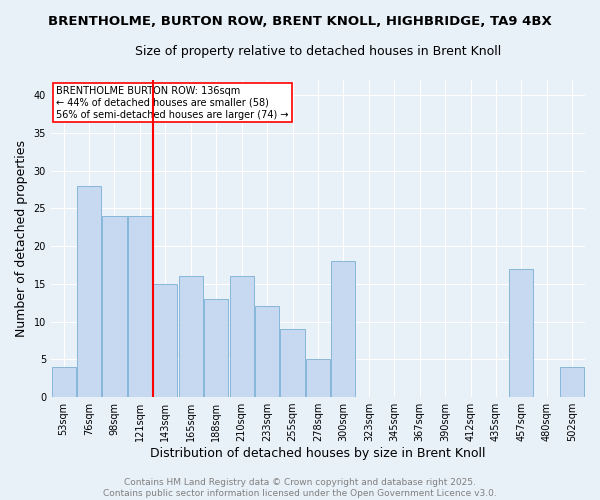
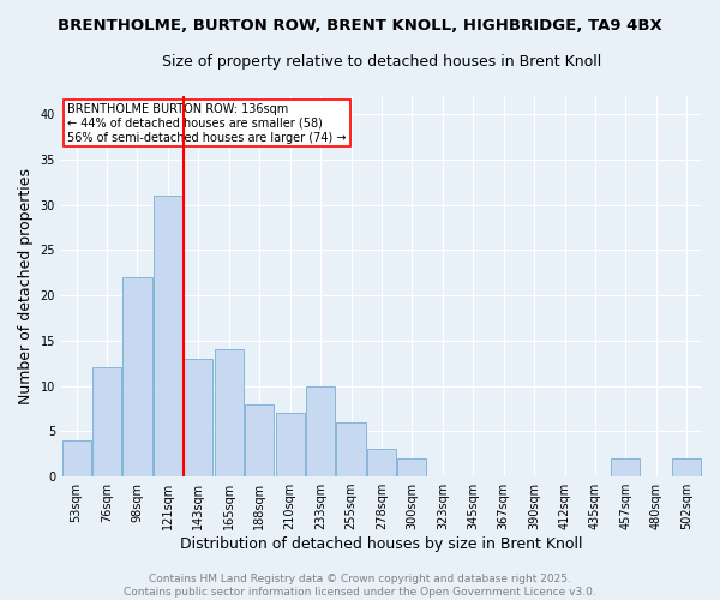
76sqm: 28 -> 12
98sqm: 24 -> 22
121sqm: 24 -> 31
143sqm: 15 -> 13
165sqm: 16 -> 14
188sqm: 13 -> 8
210sqm: 16 -> 7
233sqm: 12 -> 10
255sqm: 9 -> 6
278sqm: 5 -> 3
300sqm: 18 -> 2
457sqm: 17 -> 2
502sqm: 4 -> 2
